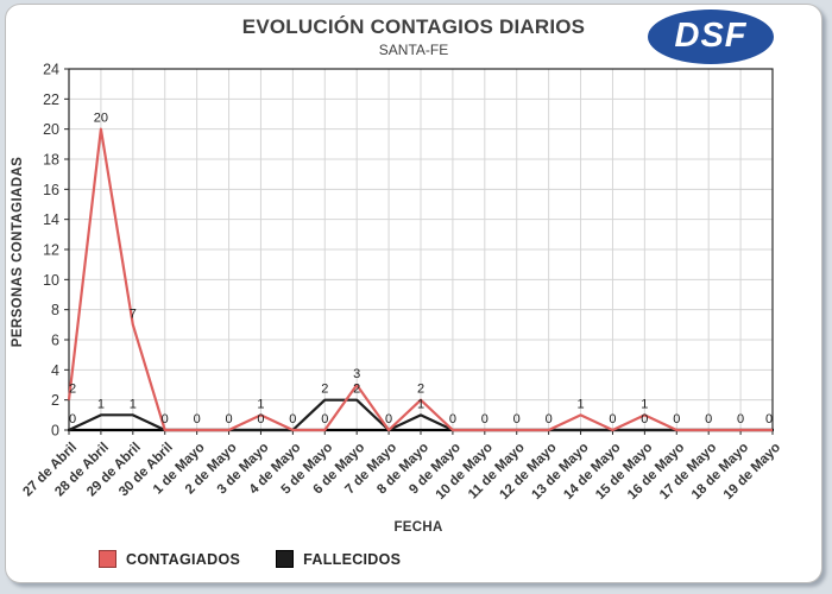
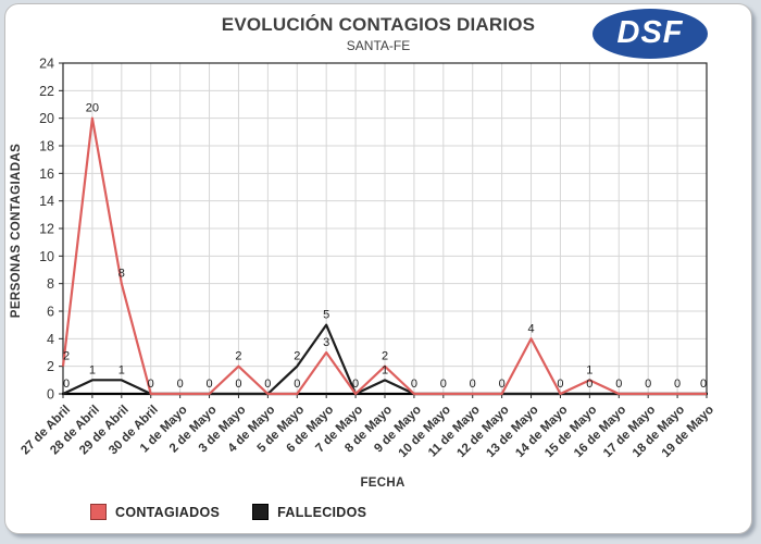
CONTAGIADOS/29 de Abril: 7 -> 8
CONTAGIADOS/3 de Mayo: 1 -> 2
FALLECIDOS/6 de Mayo: 2 -> 5
CONTAGIADOS/13 de Mayo: 1 -> 4
